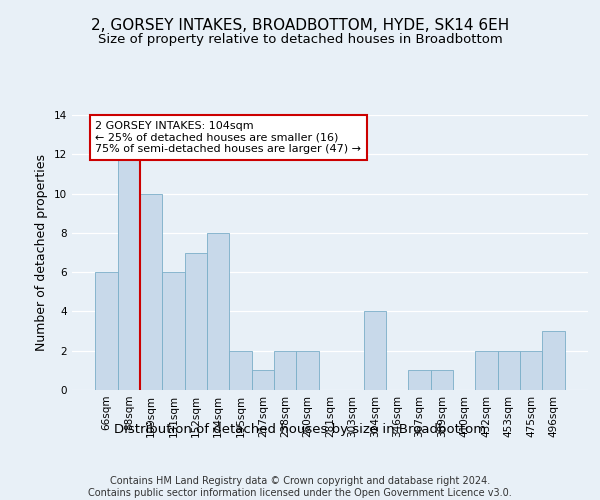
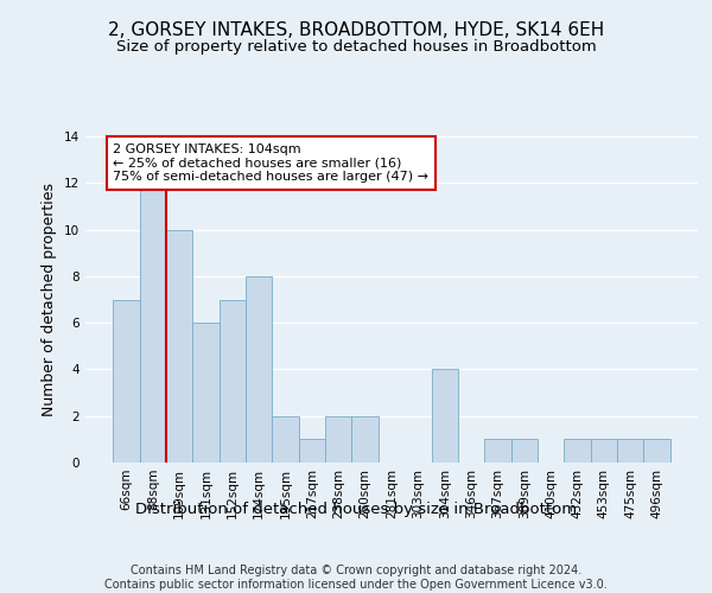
66sqm: 6 -> 7
432sqm: 2 -> 1
453sqm: 2 -> 1
475sqm: 2 -> 1
496sqm: 3 -> 1
